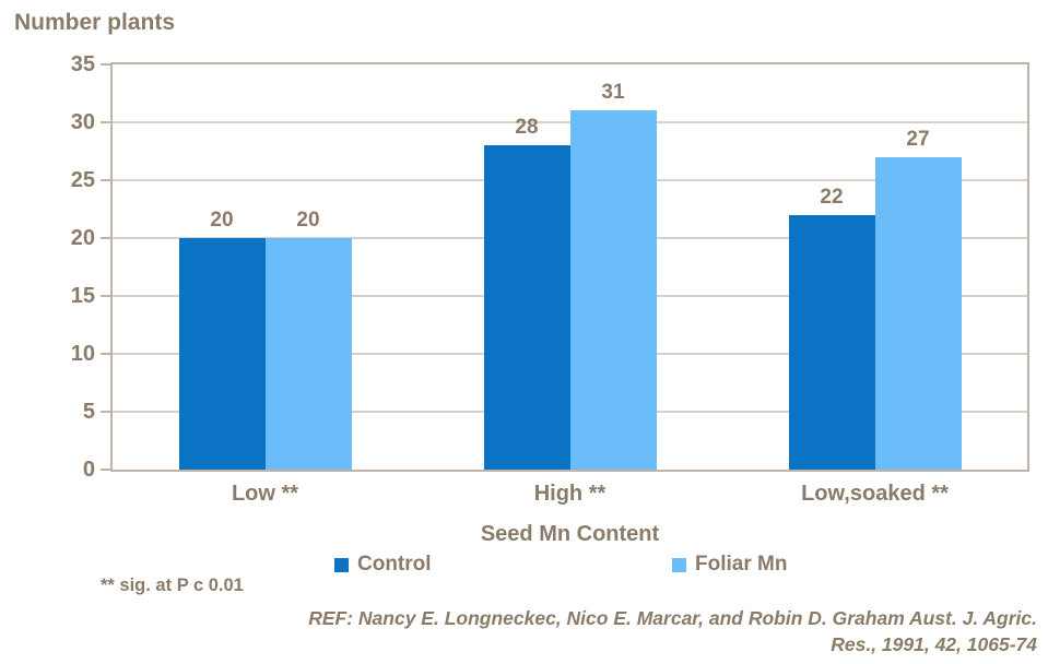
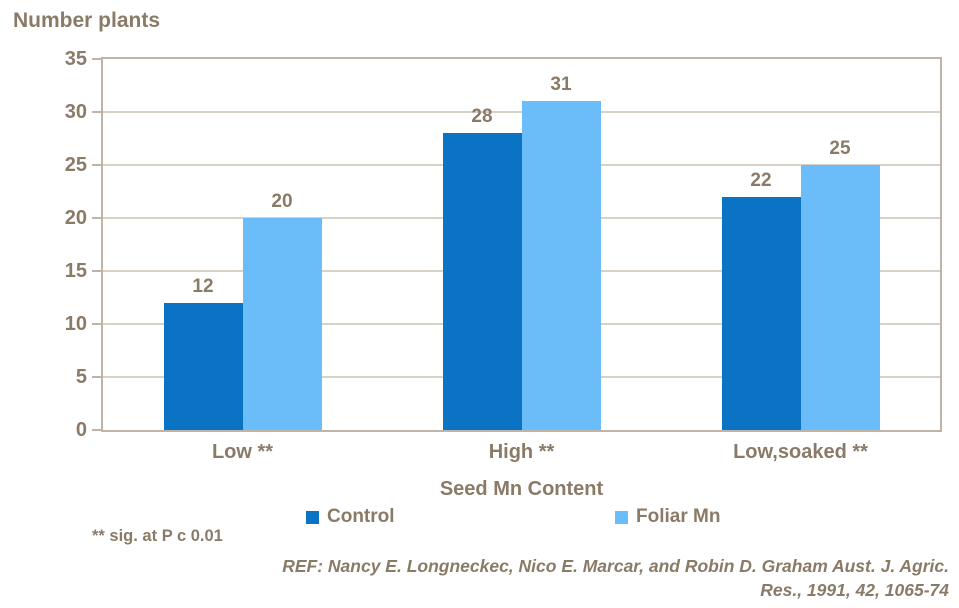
Control/Low **: 20 -> 12
Foliar Mn/Low,soaked **: 27 -> 25
